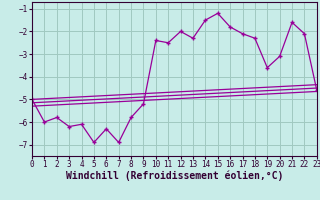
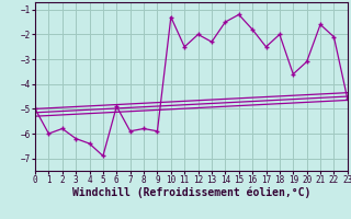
4: -6.1 -> -6.4
6: -6.3 -> -4.9
7: -6.9 -> -5.9
9: -5.2 -> -5.9
10: -2.4 -> -1.3
17: -2.1 -> -2.5
18: -2.3 -> -2.0
